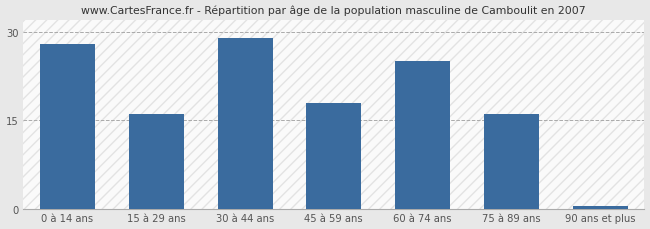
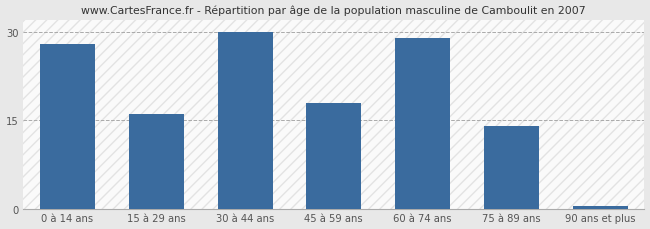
30 à 44 ans: 29.0 -> 30.0
60 à 74 ans: 25.0 -> 29.0
75 à 89 ans: 16.0 -> 14.0
